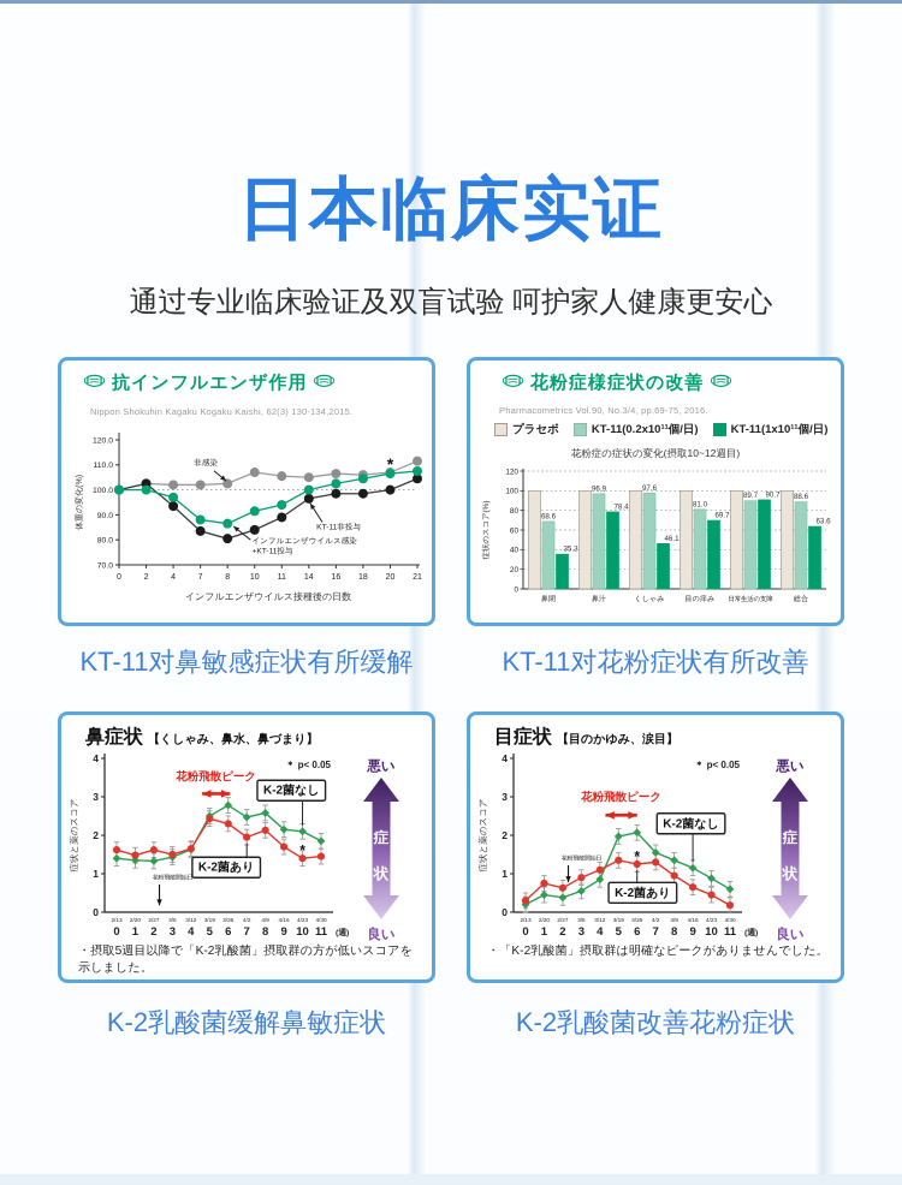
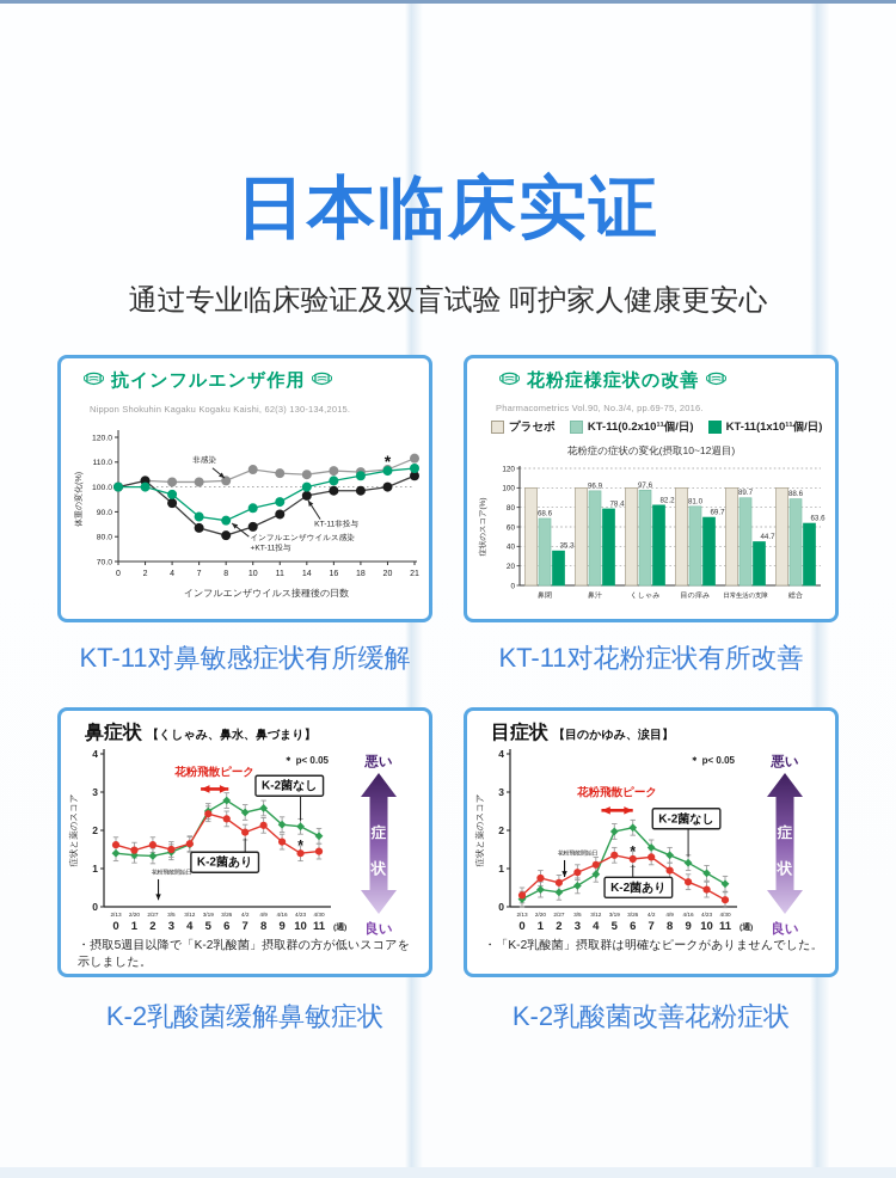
花粉症様症状の改善/KT-11(1x10¹¹個/日)/くしゃみ: 46.1 -> 82.2
花粉症様症状の改善/KT-11(1x10¹¹個/日)/日常生活の支障: 90.7 -> 44.7
